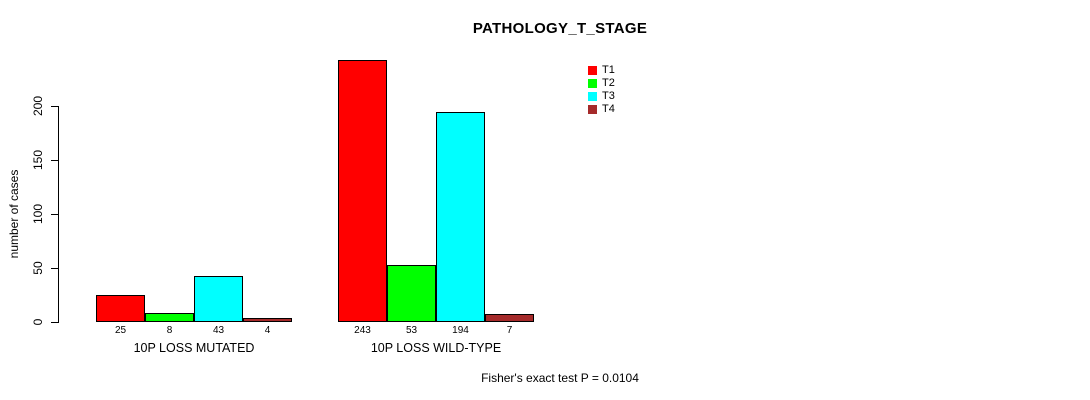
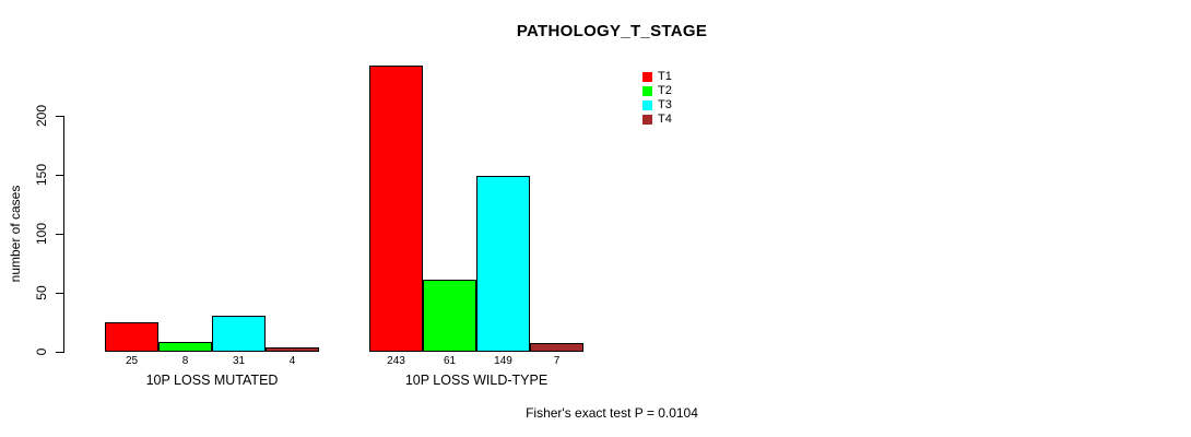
T3/10P LOSS MUTATED: 43 -> 31
T2/10P LOSS WILD-TYPE: 53 -> 61
T3/10P LOSS WILD-TYPE: 194 -> 149
